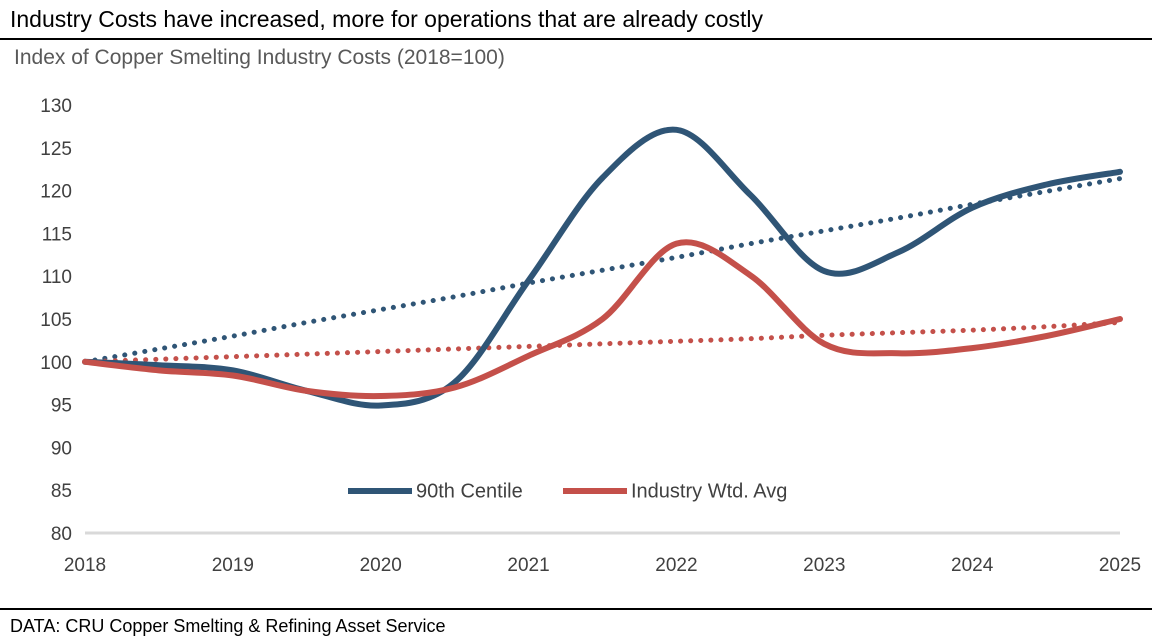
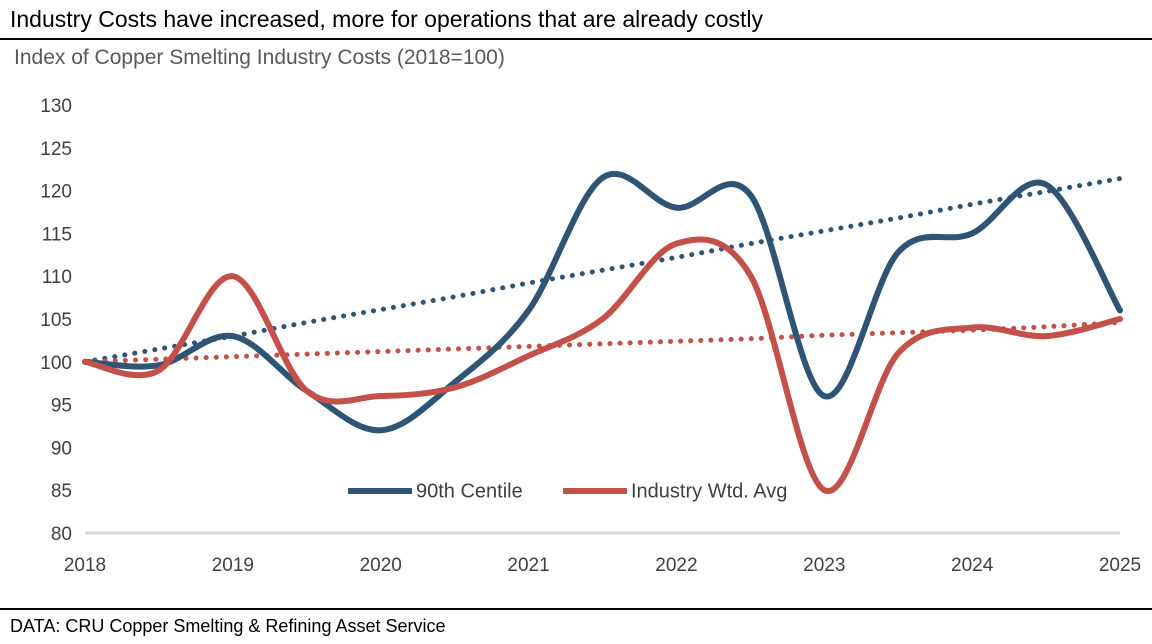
90th Centile/2019: 99 -> 103
Industry Wtd. Avg/2019: 98 -> 110
90th Centile/2020: 95 -> 92
90th Centile/2021: 110 -> 106
90th Centile/2022: 127 -> 118
90th Centile/2023: 111 -> 96
Industry Wtd. Avg/2023: 102 -> 85
90th Centile/2024: 118 -> 115
Industry Wtd. Avg/2024: 102 -> 104
90th Centile/2025: 122 -> 106
